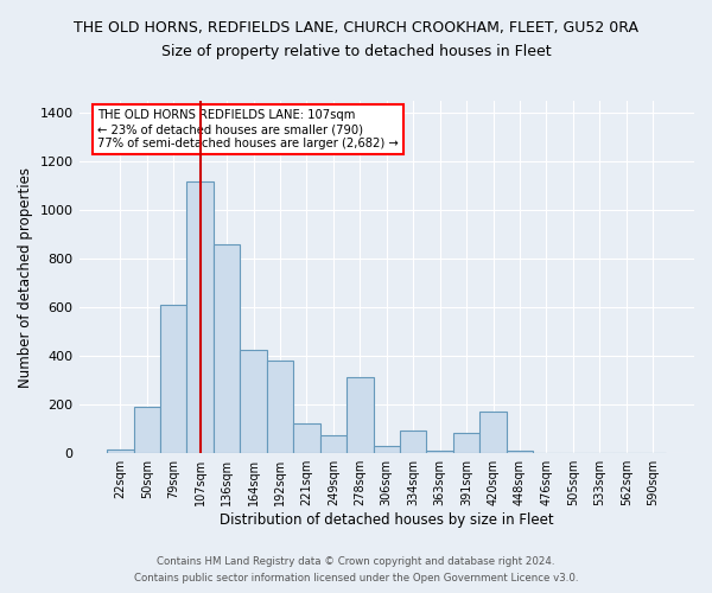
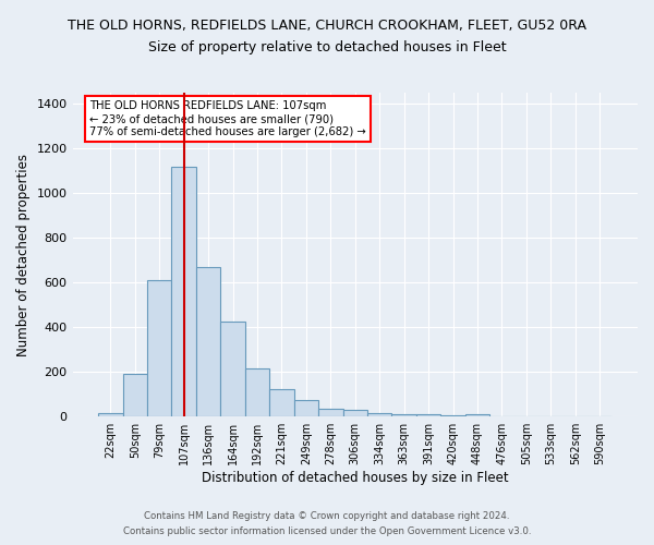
136sqm: 860 -> 670
192sqm: 380 -> 215
278sqm: 315 -> 35
334sqm: 95 -> 15
391sqm: 85 -> 10
420sqm: 170 -> 5
